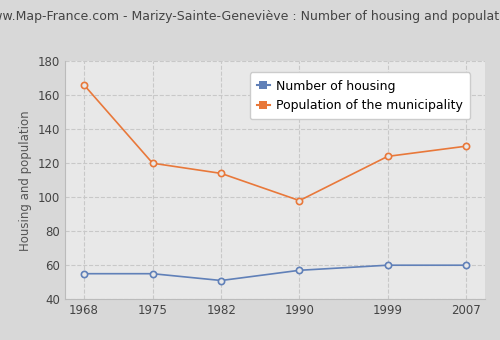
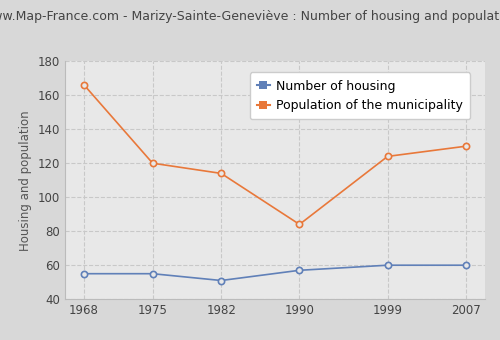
Population of the municipality/1990: 98 -> 84
